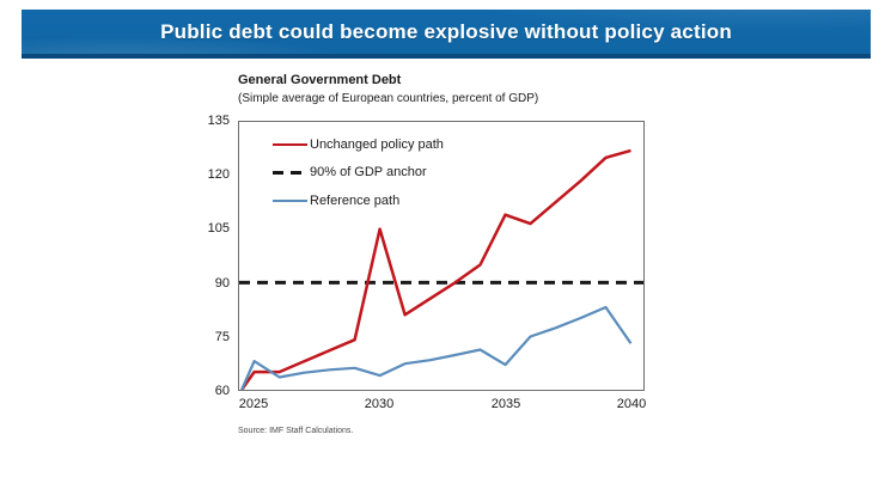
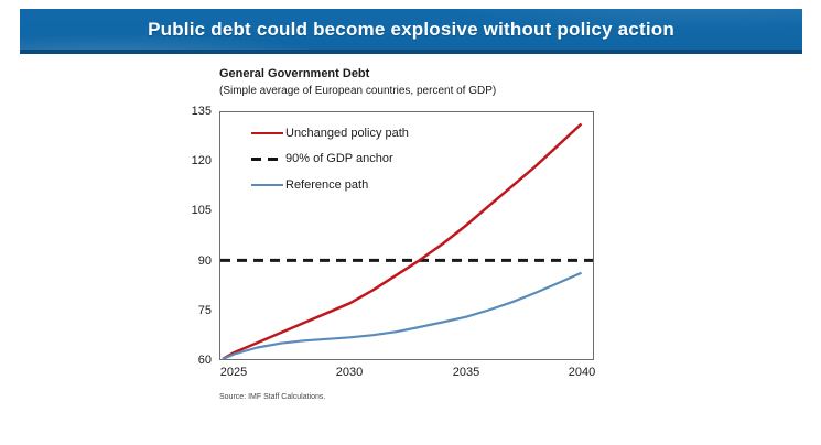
Unchanged policy path/2025: 65 -> 62
Reference path/2025: 68 -> 62
Unchanged policy path/2030: 105 -> 77
Reference path/2030: 64 -> 67
Unchanged policy path/2035: 109 -> 100
Reference path/2035: 67 -> 73
Unchanged policy path/2040: 127 -> 132
Reference path/2040: 73 -> 86
